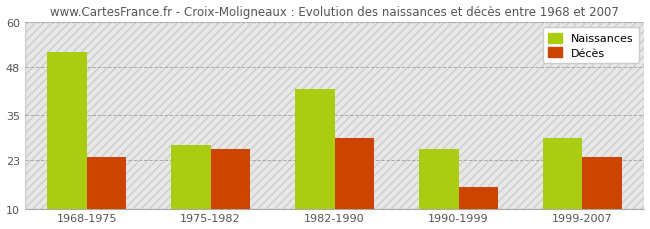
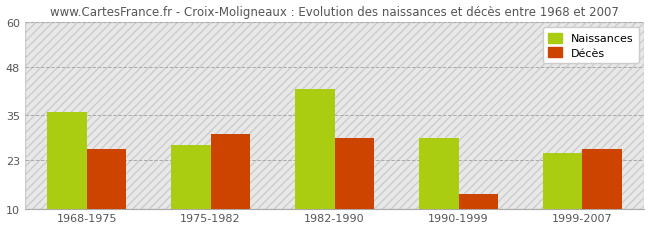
Naissances/1968-1975: 52 -> 36
Décès/1968-1975: 24 -> 26
Décès/1975-1982: 26 -> 30
Naissances/1990-1999: 26 -> 29
Décès/1990-1999: 16 -> 14
Naissances/1999-2007: 29 -> 25
Décès/1999-2007: 24 -> 26
